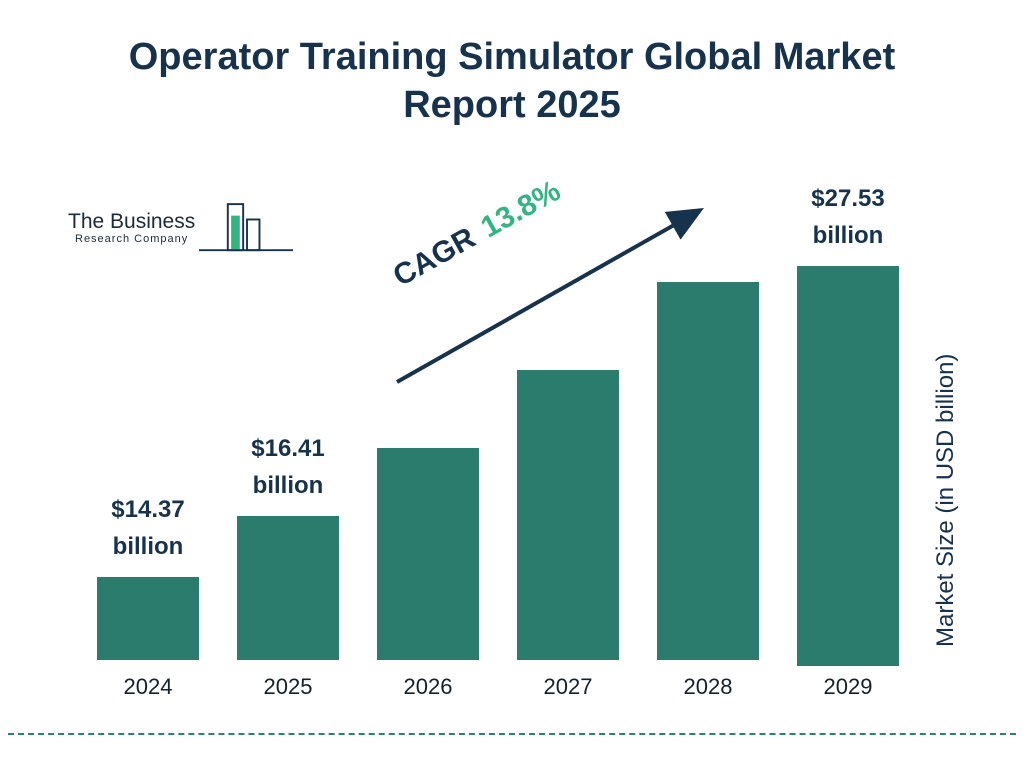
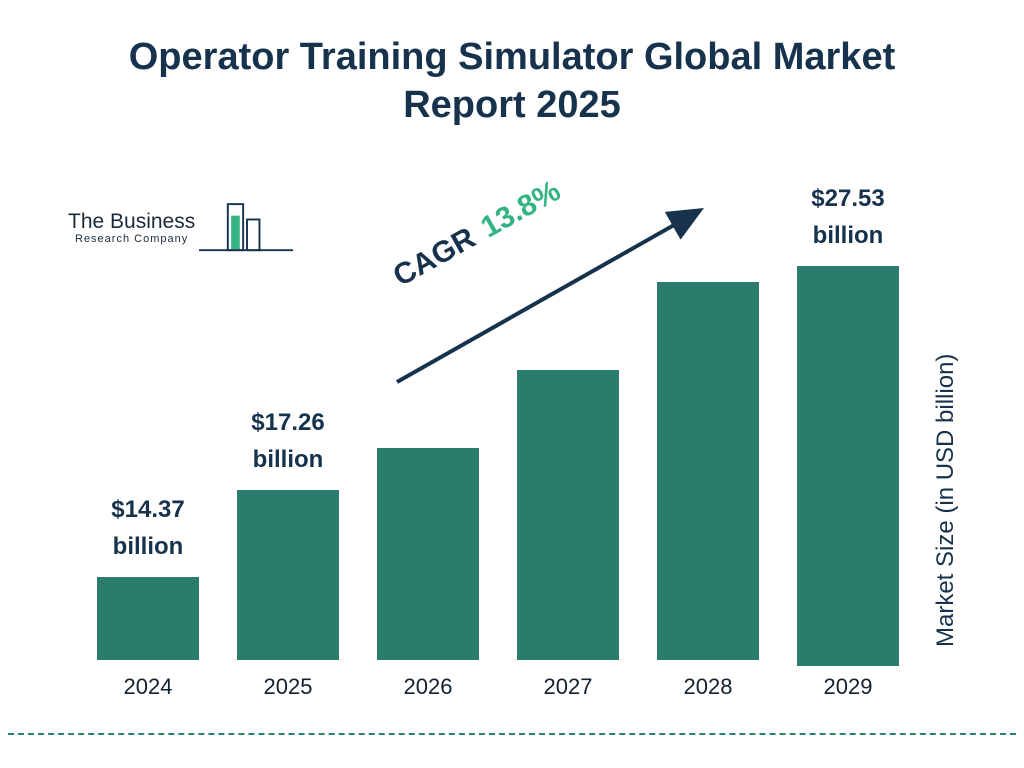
2025: $16.41 -> $17.26
